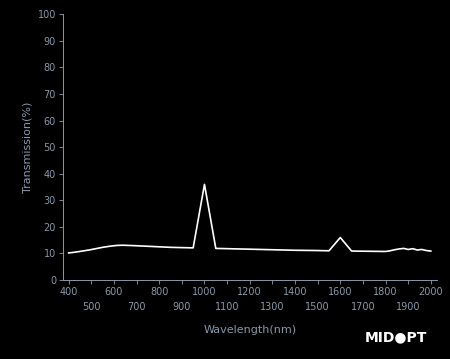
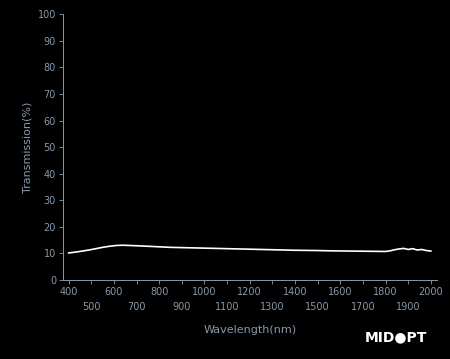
1000: 36.0 -> 12.0
1600: 16.0 -> 10.9
